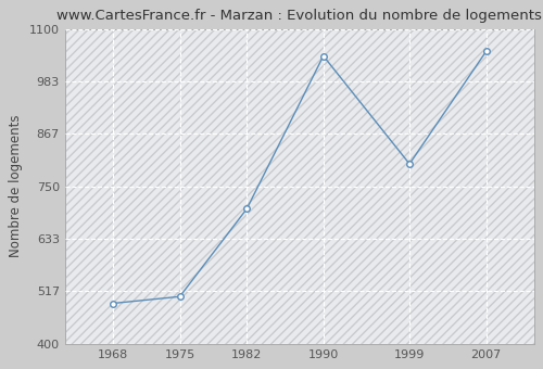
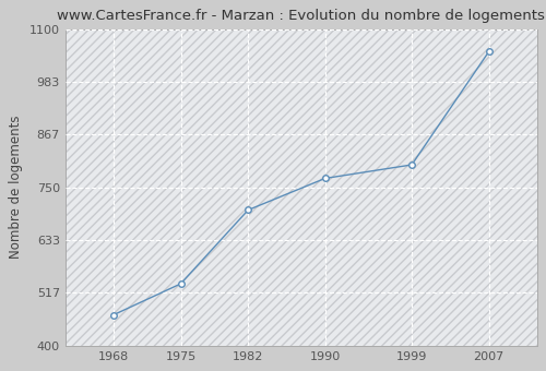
1968: 490 -> 468
1975: 505 -> 537
1990: 1040 -> 770
